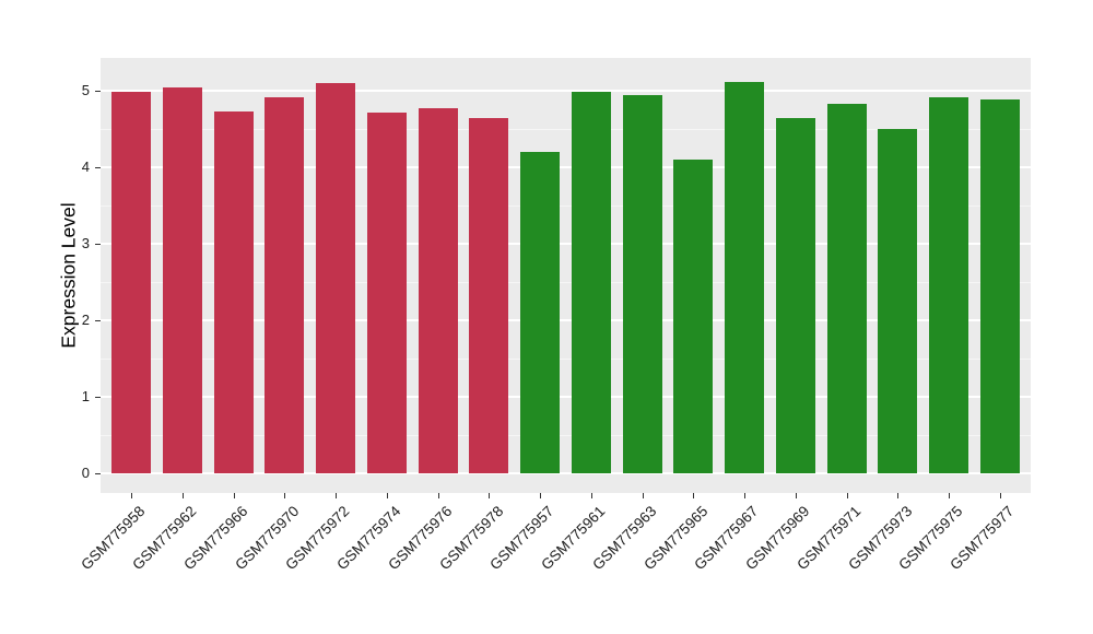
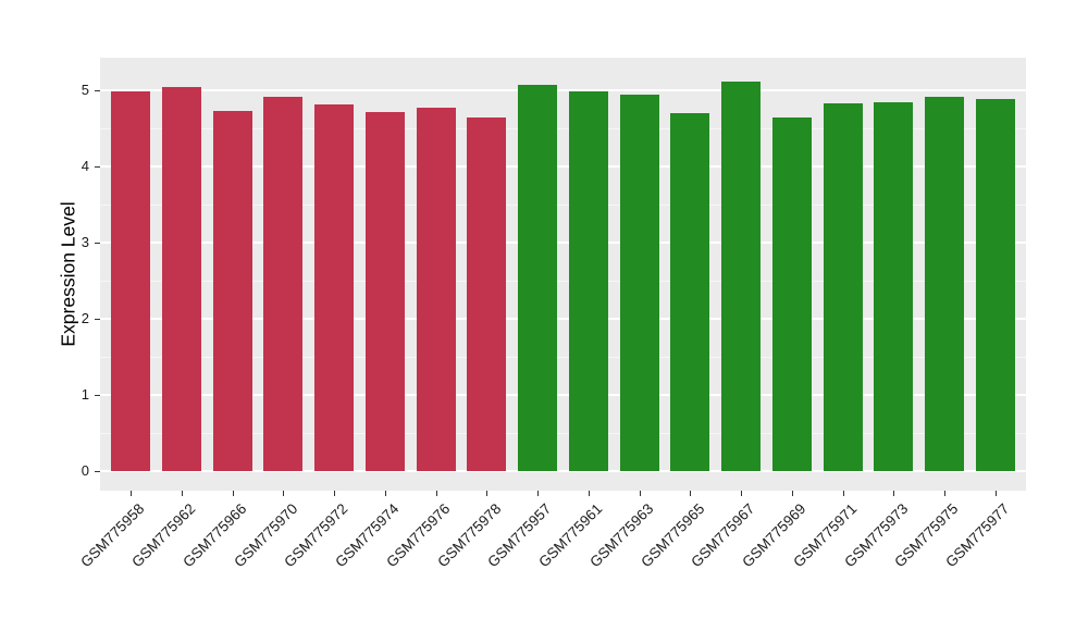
GSM775972: 5.1 -> 4.8
GSM775957: 4.2 -> 5.1
GSM775965: 4.1 -> 4.7
GSM775973: 4.5 -> 4.8
